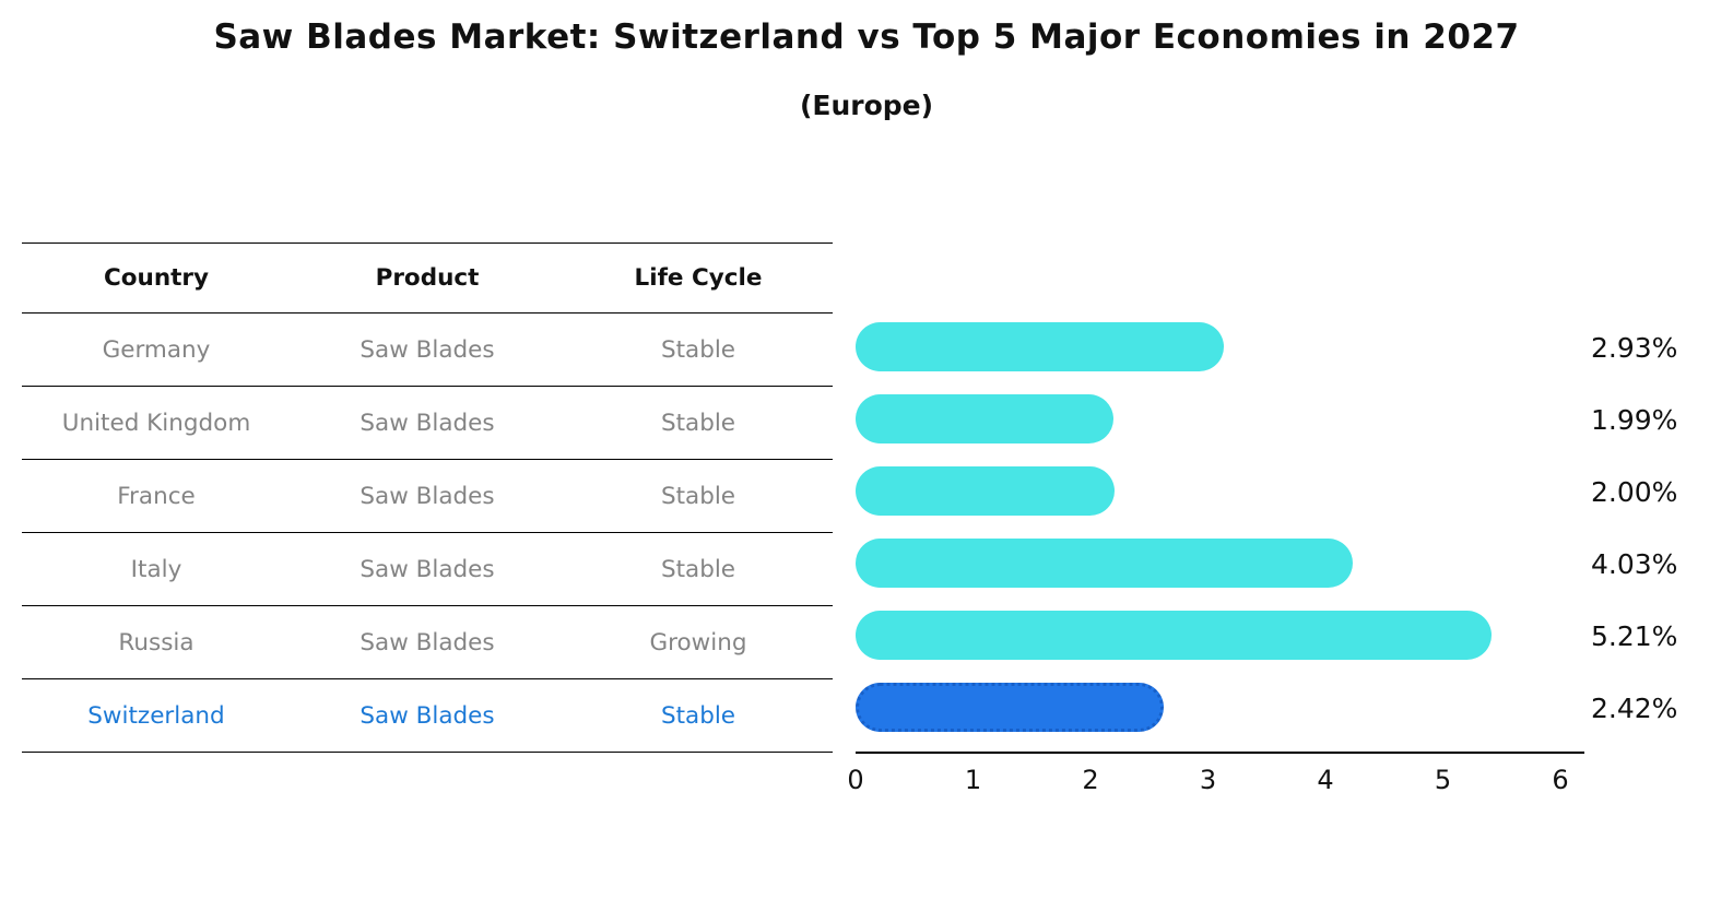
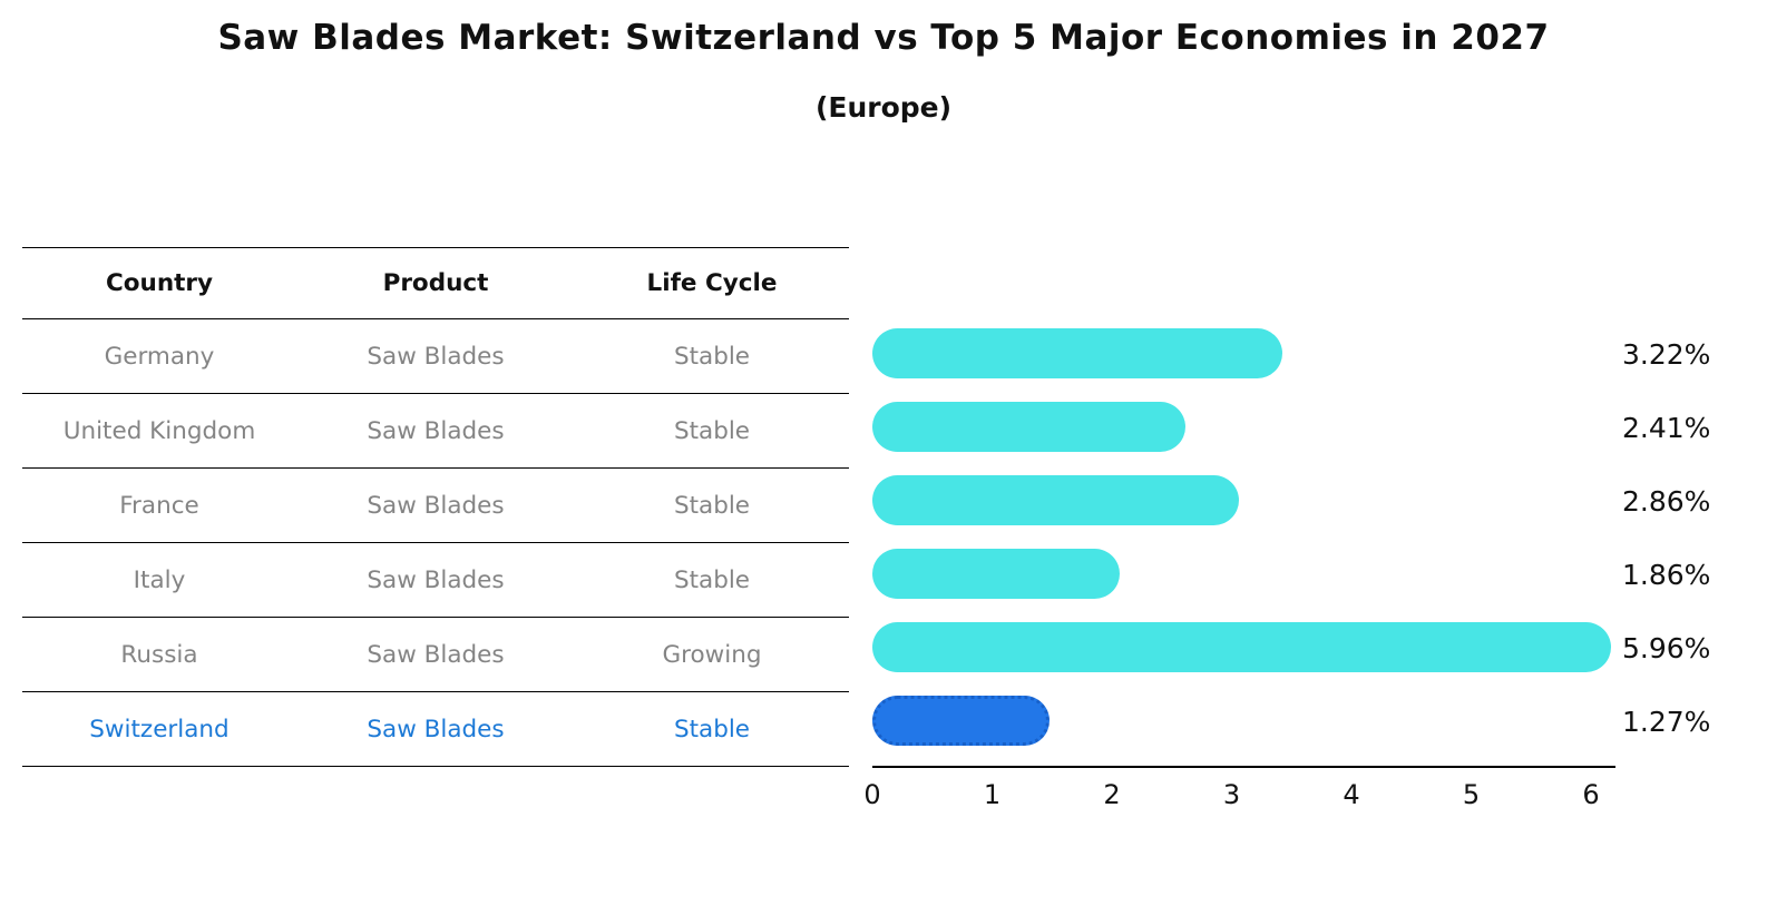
Germany: 2.93% -> 3.22%
United Kingdom: 1.99% -> 2.41%
France: 2.00% -> 2.86%
Italy: 4.03% -> 1.86%
Russia: 5.21% -> 5.96%
Switzerland: 2.42% -> 1.27%
